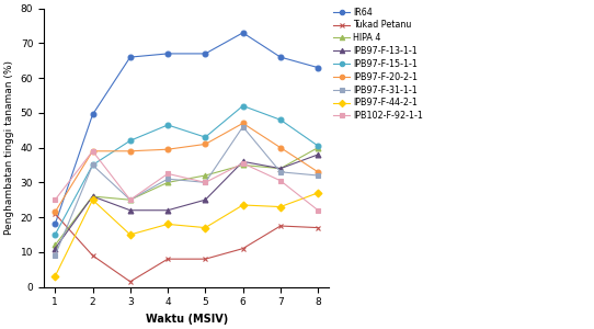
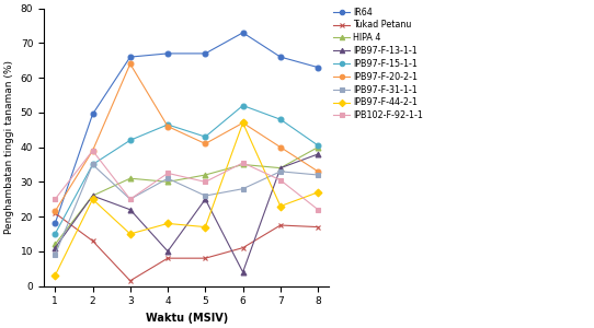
Tukad Petanu/2: 9.0 -> 13.0
HIPA 4/3: 25 -> 31
IPB97-F-20-2-1/3: 39.0 -> 64.0
IPB97-F-13-1-1/4: 22 -> 10
IPB97-F-20-2-1/4: 39.5 -> 46.0
IPB97-F-31-1-1/5: 30 -> 26
IPB97-F-13-1-1/6: 36 -> 4
IPB97-F-31-1-1/6: 46 -> 28
IPB97-F-44-2-1/6: 23.5 -> 47.0
